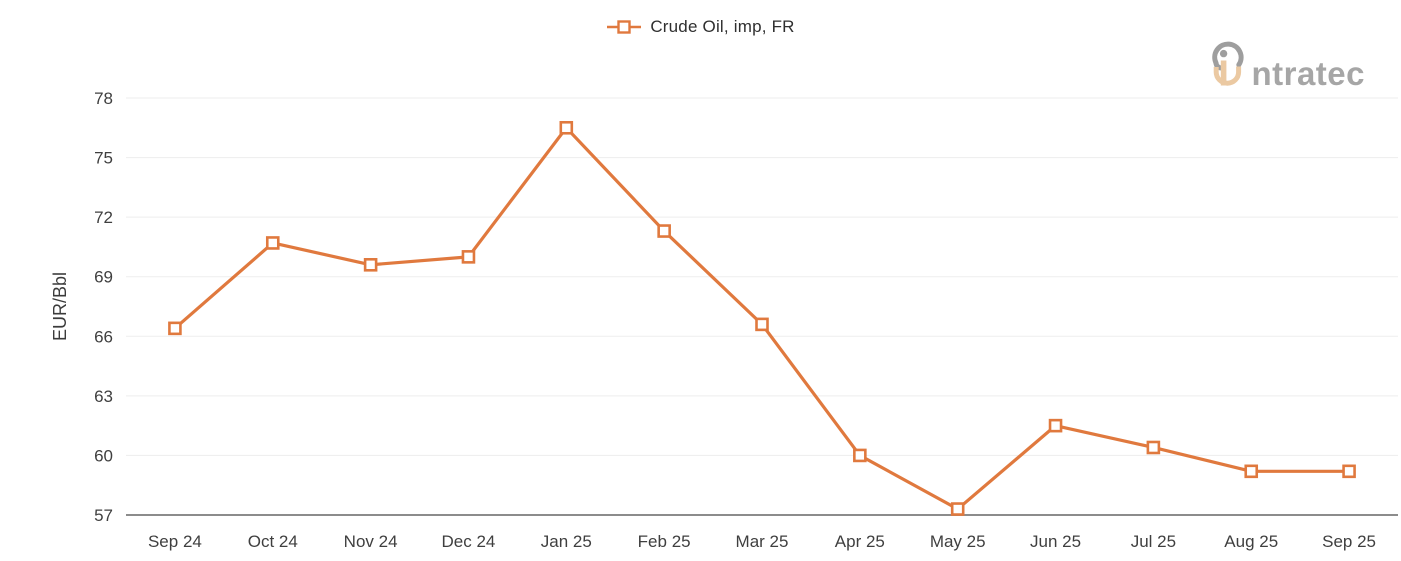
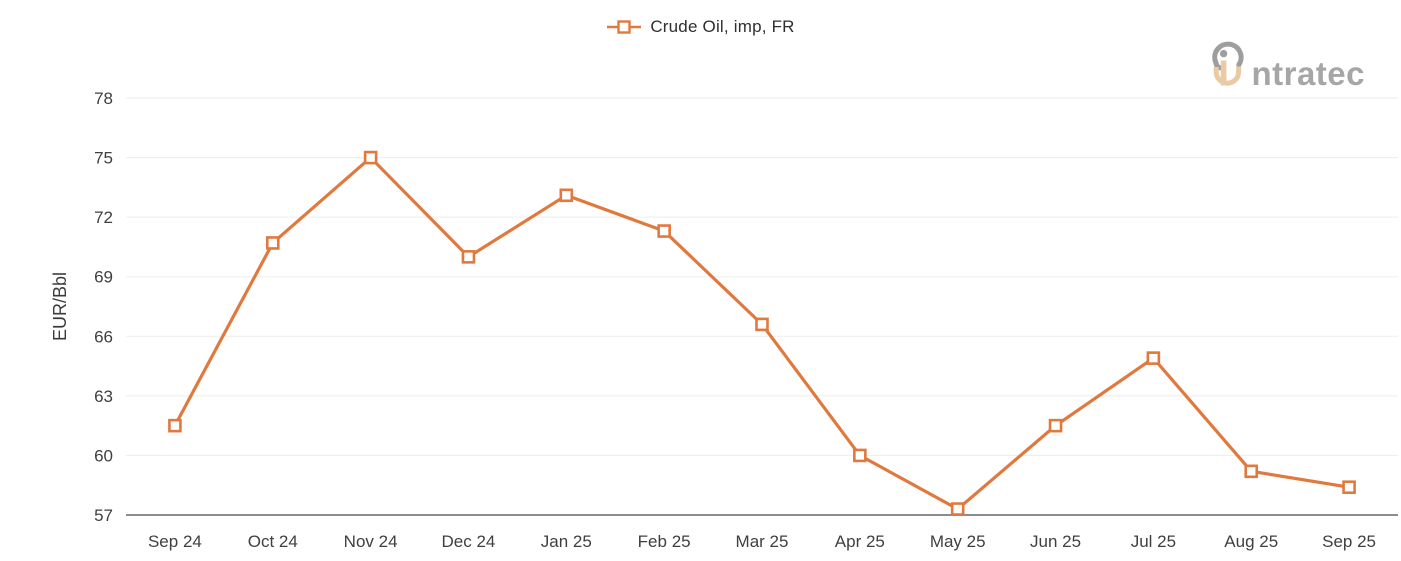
Sep 24: 66.4 -> 61.5
Nov 24: 69.6 -> 75.0
Jan 25: 76.5 -> 73.1
Jul 25: 60.4 -> 64.9
Sep 25: 59.2 -> 58.4
